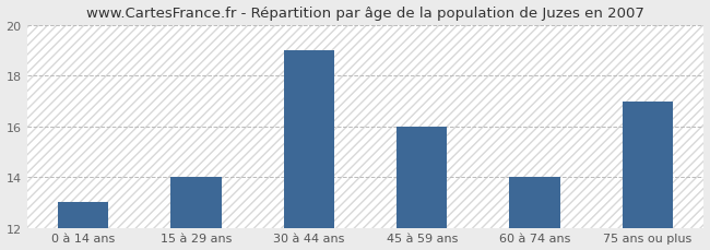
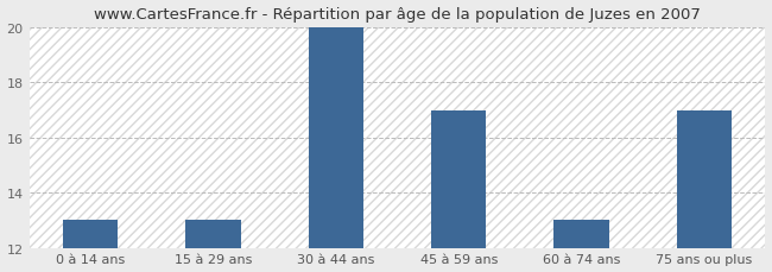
15 à 29 ans: 14 -> 13
30 à 44 ans: 19 -> 20
45 à 59 ans: 16 -> 17
60 à 74 ans: 14 -> 13
